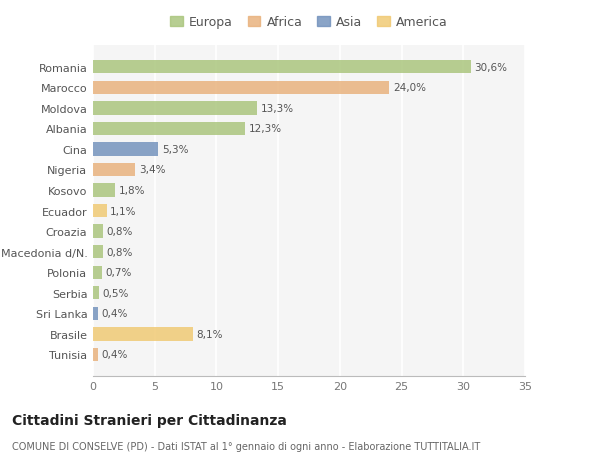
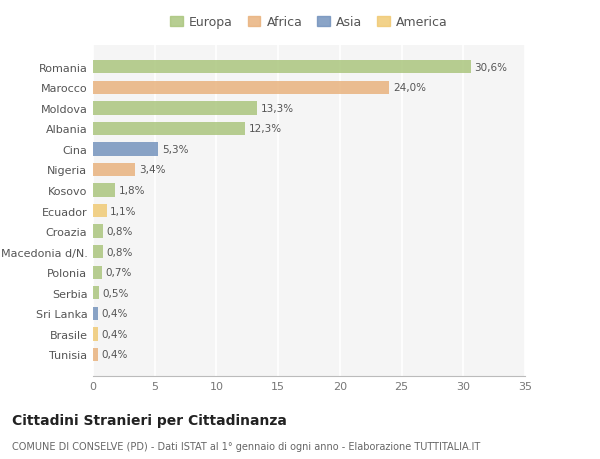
Brasile: 8,1% -> 0,4%
